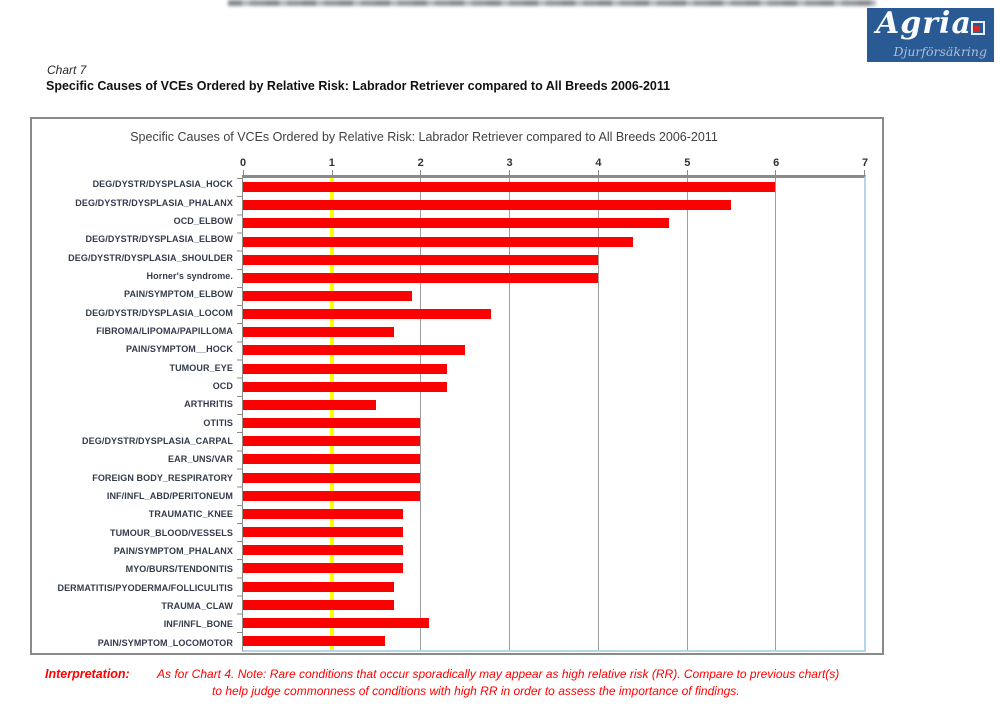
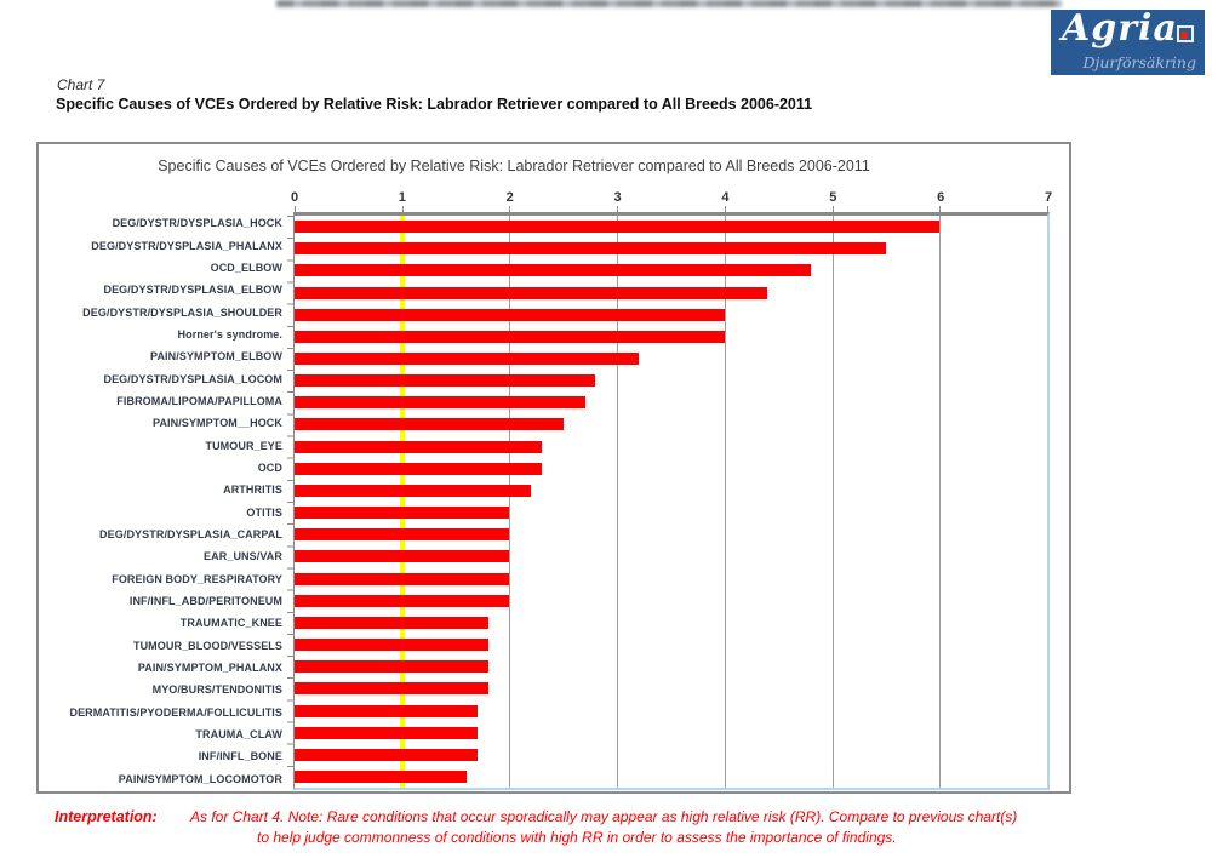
PAIN/SYMPTOM_ELBOW: 1.9 -> 3.2
FIBROMA/LIPOMA/PAPILLOMA: 1.7 -> 2.7
ARTHRITIS: 1.5 -> 2.2
INF/INFL_BONE: 2.1 -> 1.7
